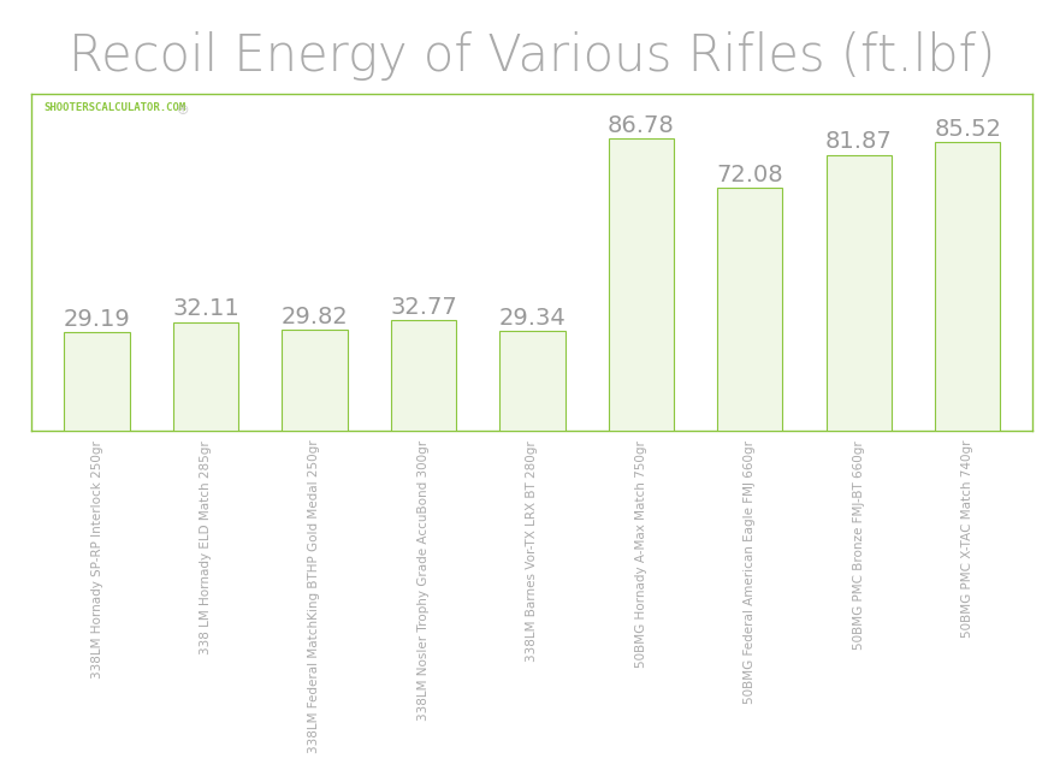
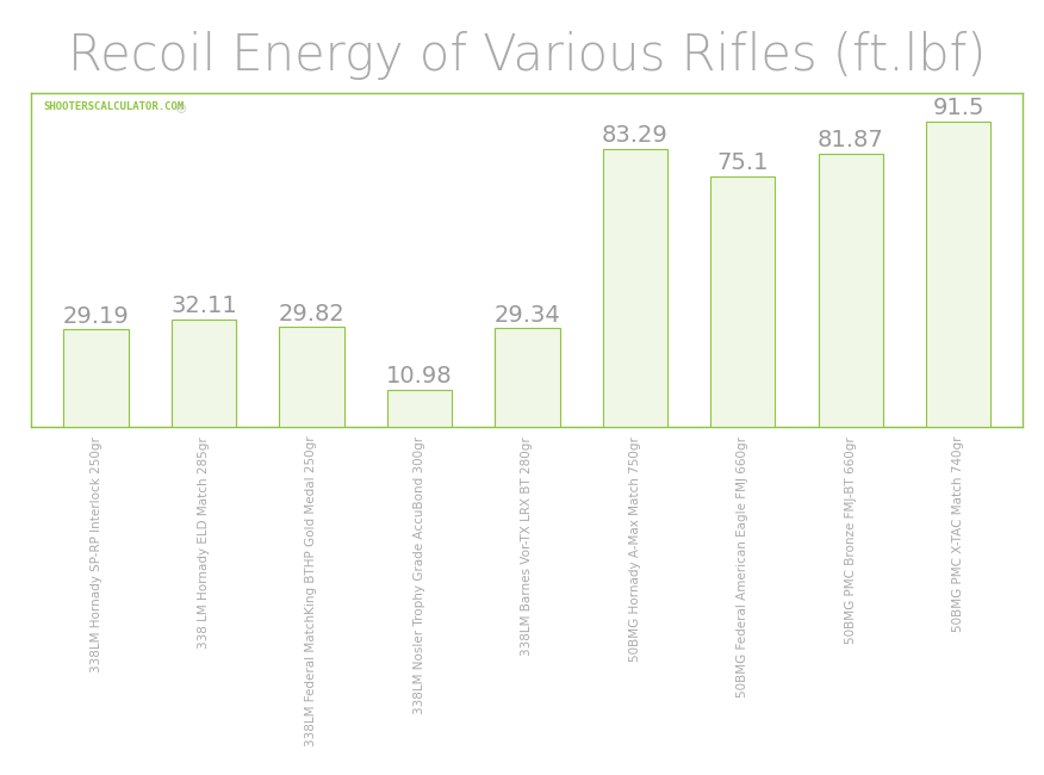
338LM Nosler Trophy Grade AccuBond 300gr: 32.77 -> 10.98
50BMG Hornady A-Max Match 750gr: 86.78 -> 83.29
50BMG Federal American Eagle FMJ 660gr: 72.08 -> 75.1
50BMG PMC X-TAC Match 740gr: 85.52 -> 91.5
